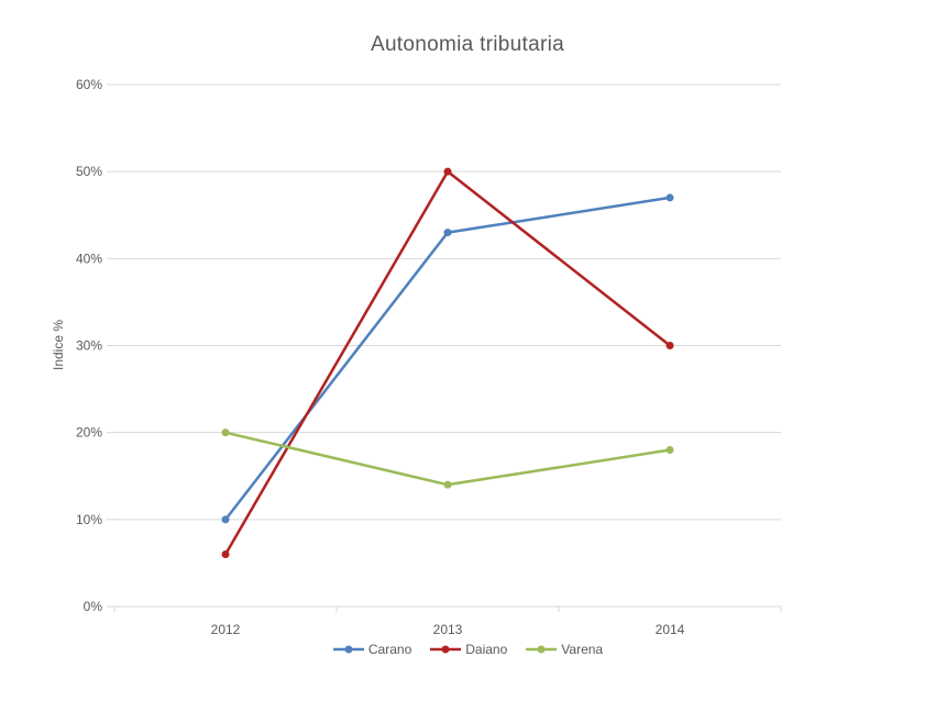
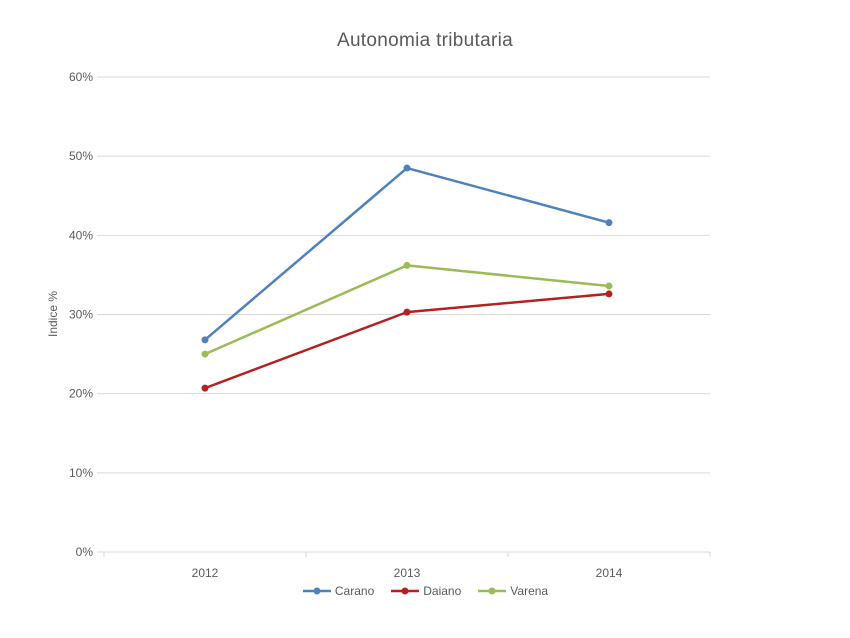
Carano/2012: 10% -> 27%
Daiano/2012: 6% -> 21%
Varena/2012: 20% -> 25%
Carano/2013: 43% -> 48%
Daiano/2013: 50% -> 30%
Varena/2013: 14% -> 36%
Carano/2014: 47% -> 42%
Daiano/2014: 30% -> 33%
Varena/2014: 18% -> 34%
